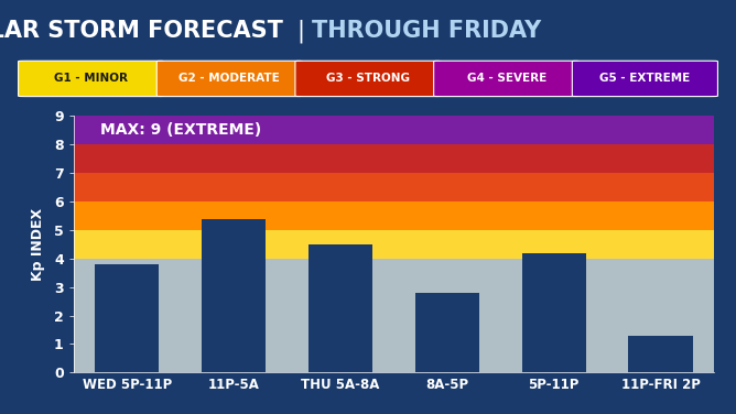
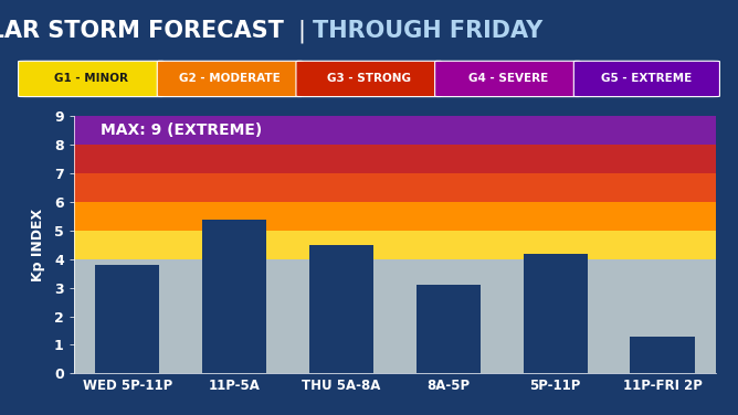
8A-5P: 2.8 -> 3.1
